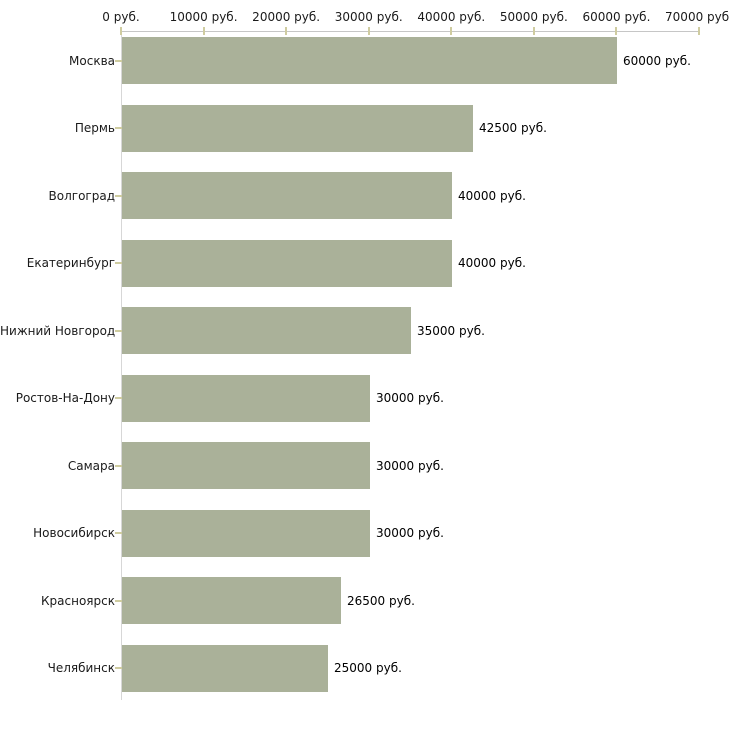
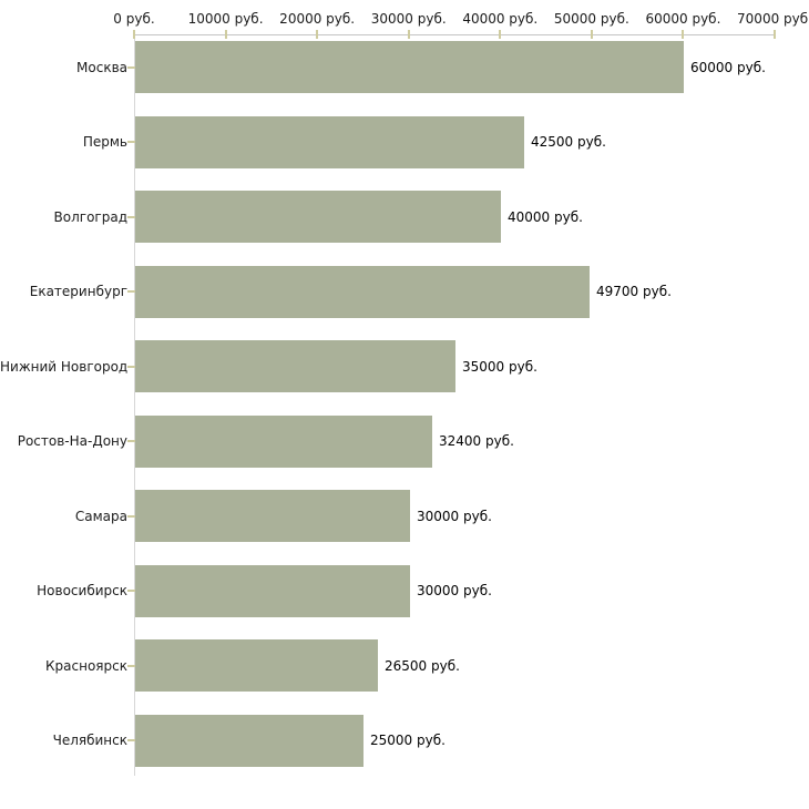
Екатеринбург: 40000 -> 49700
Ростов-На-Дону: 30000 -> 32400
